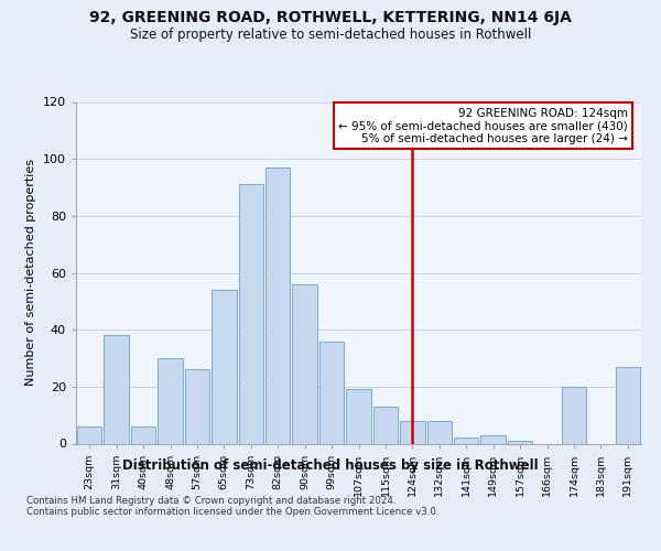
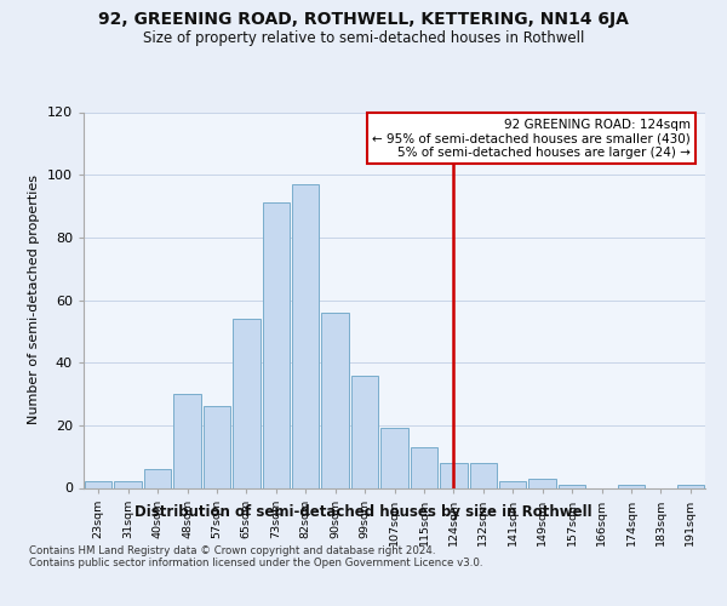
23sqm: 6 -> 2
31sqm: 38 -> 2
174sqm: 20 -> 1
191sqm: 27 -> 1
